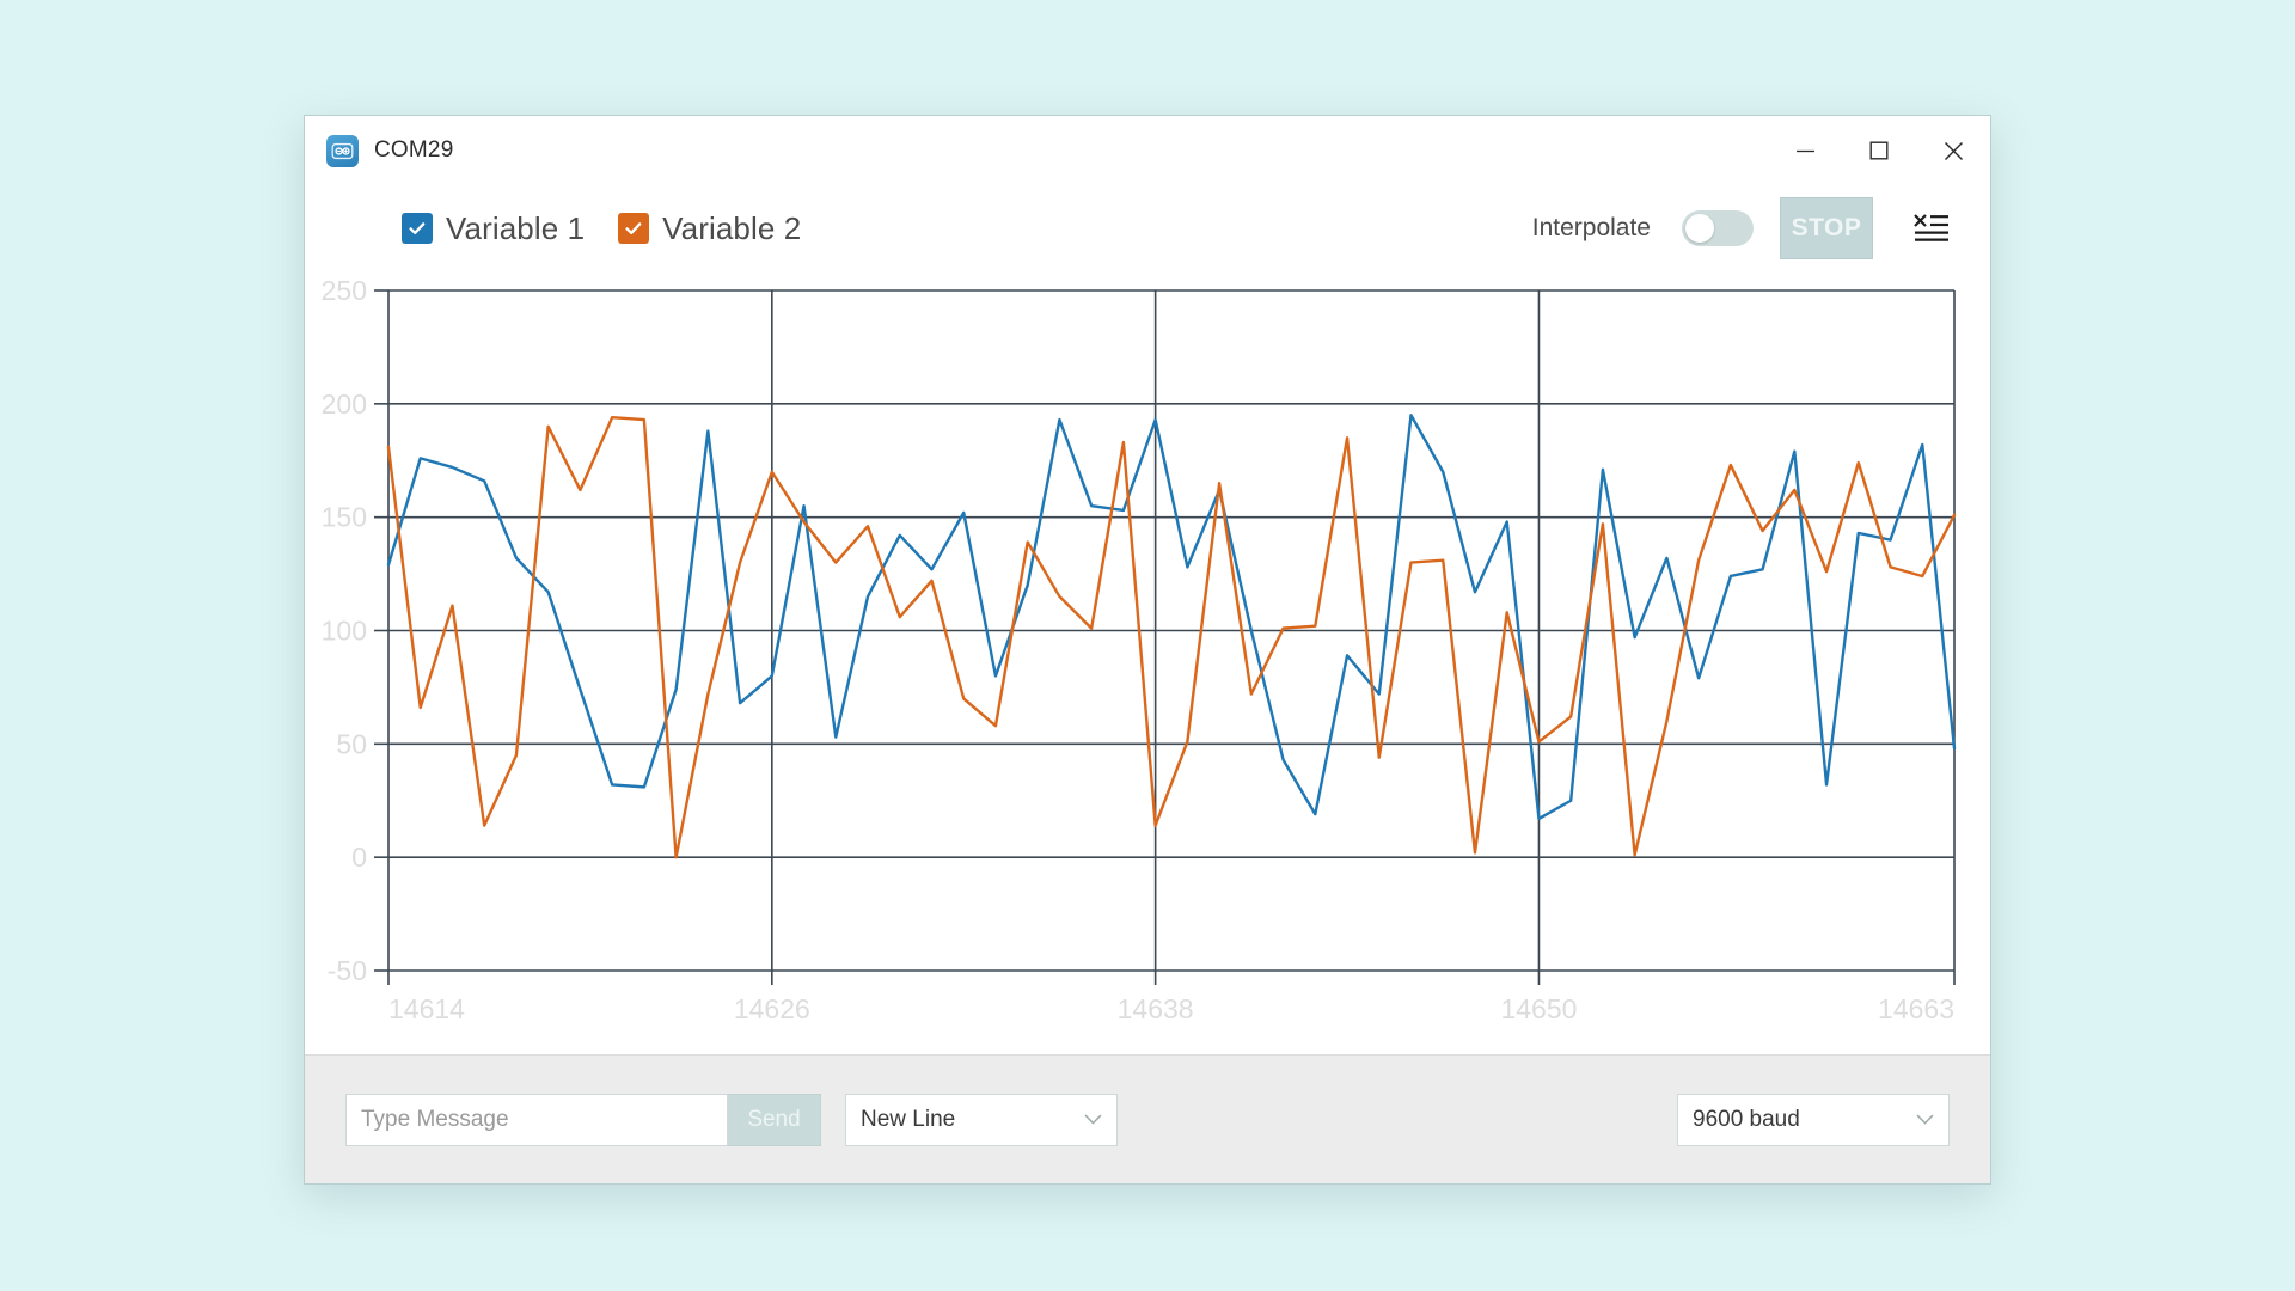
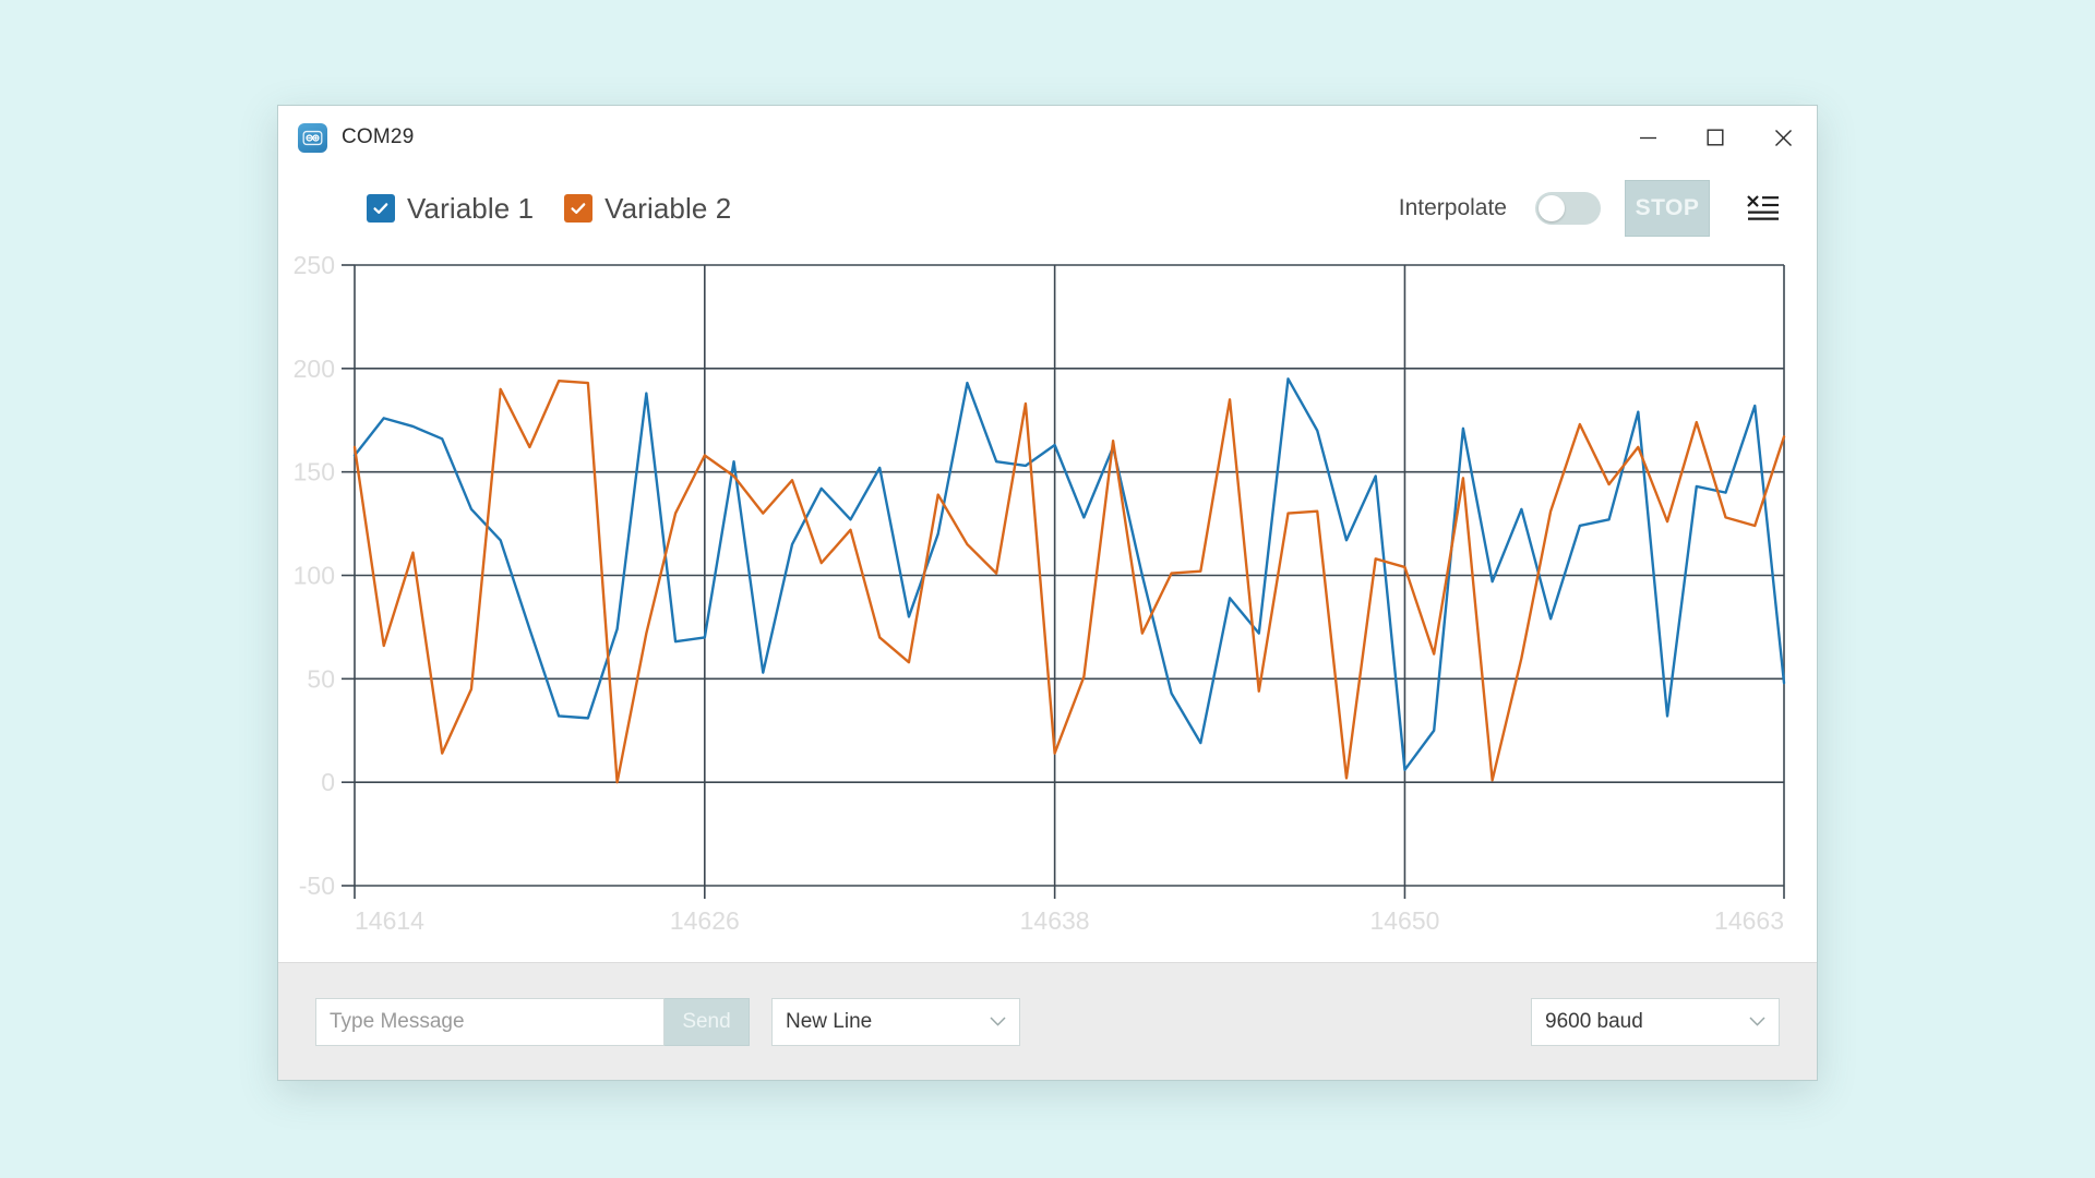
Variable 1/14614: 129 -> 158
Variable 2/14614: 181 -> 162
Variable 1/14626: 80 -> 70
Variable 2/14626: 170 -> 158
Variable 1/14638: 193 -> 163
Variable 1/14650: 17 -> 6
Variable 2/14650: 51 -> 104
Variable 2/14663: 151 -> 167
